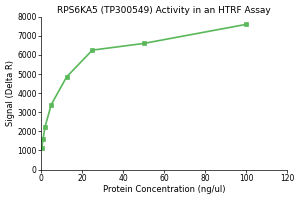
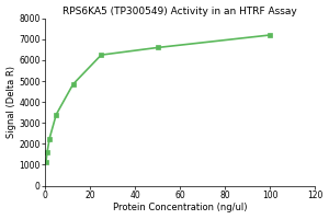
100: 7600 -> 7200
